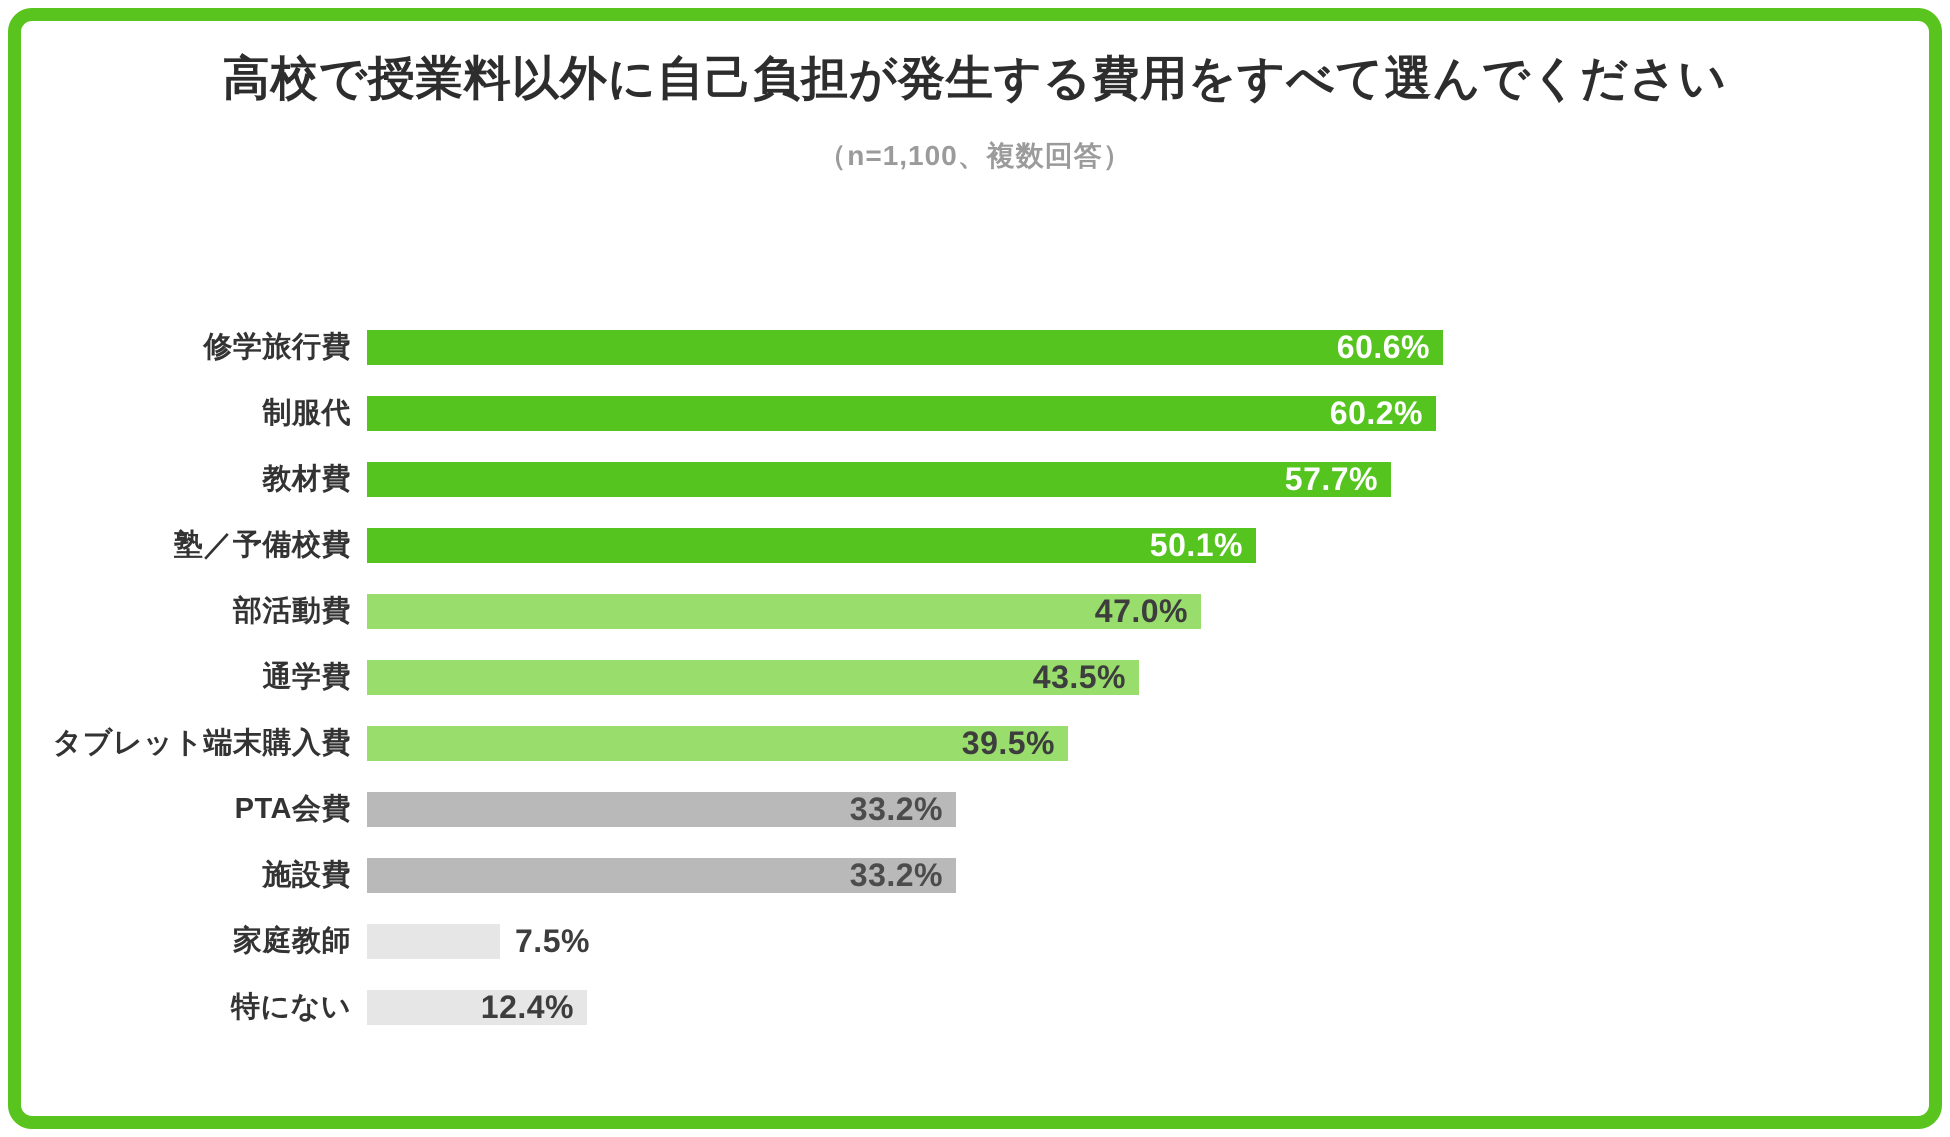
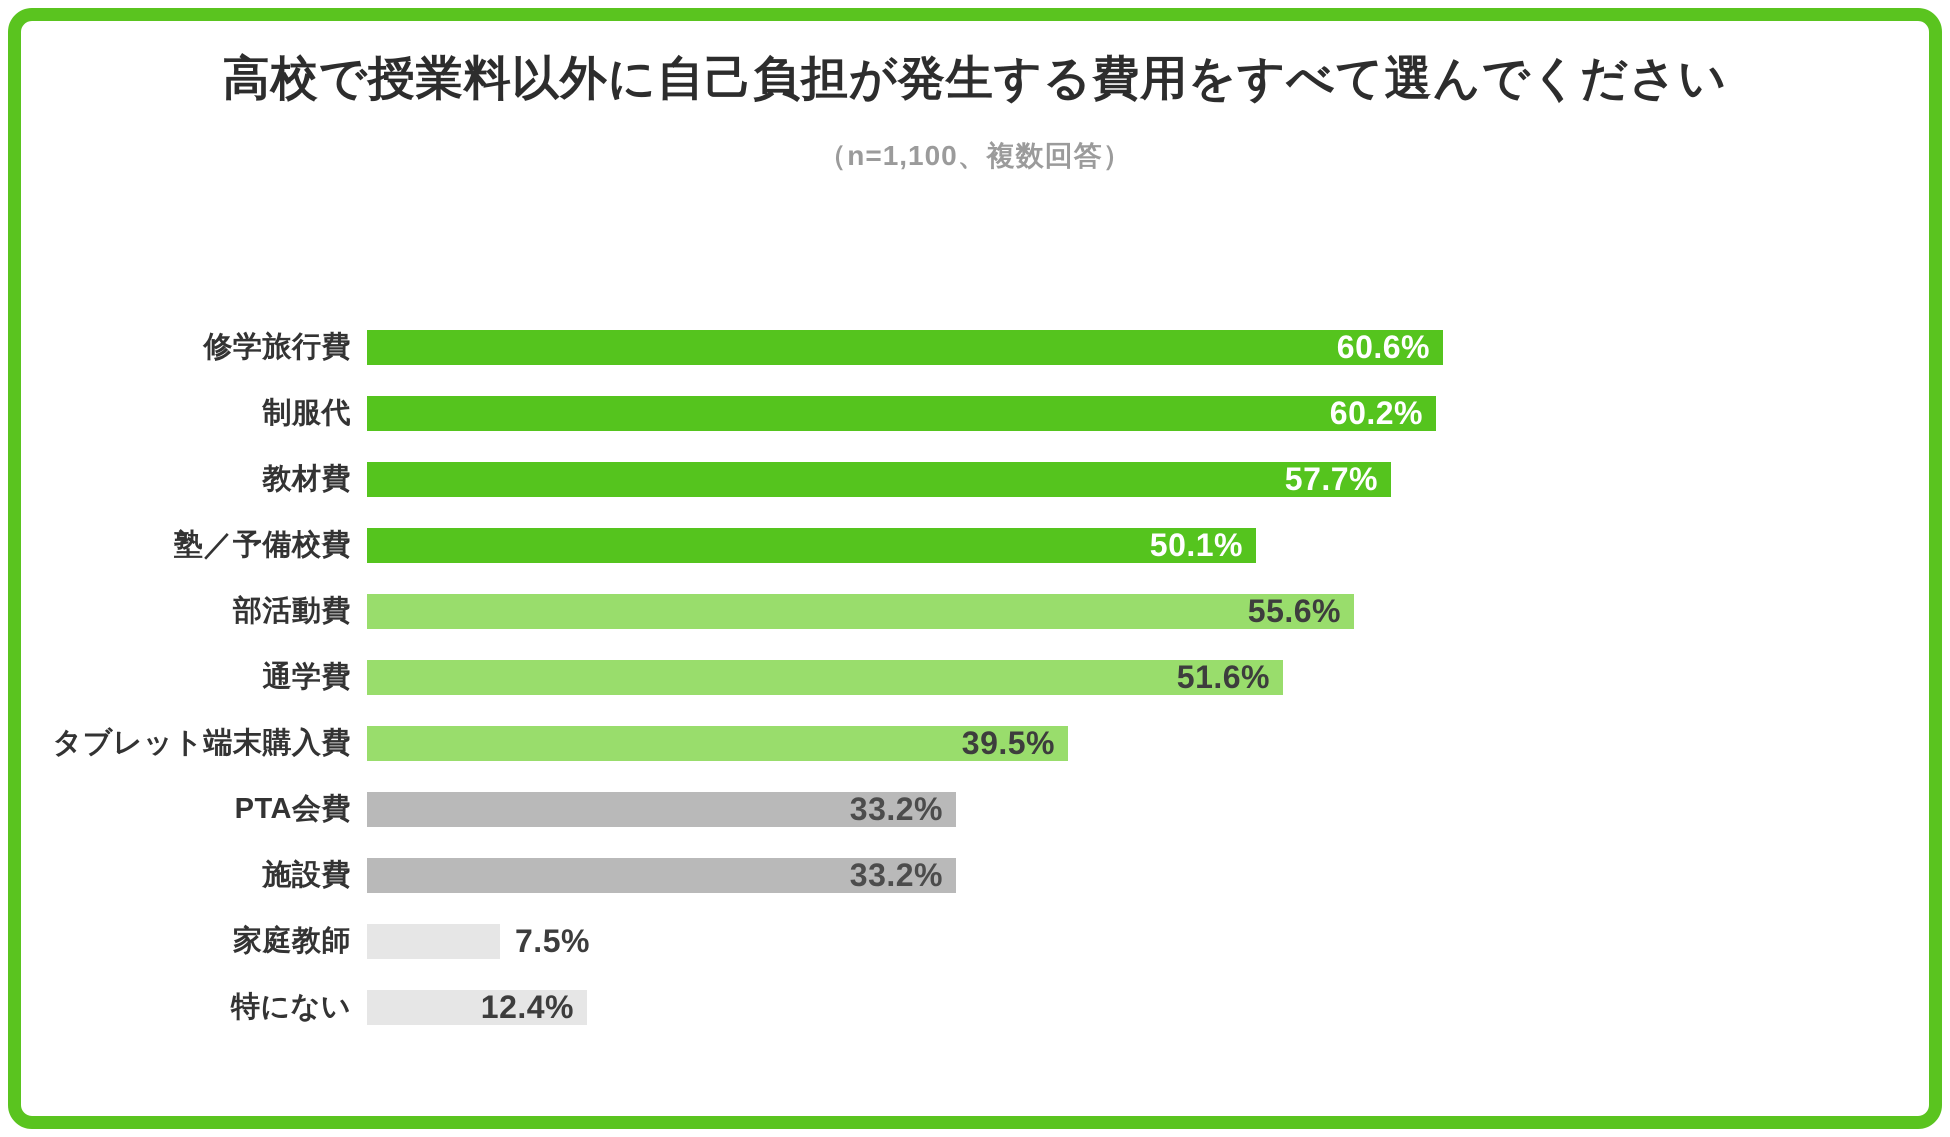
部活動費: 47.0% -> 55.6%
通学費: 43.5% -> 51.6%
